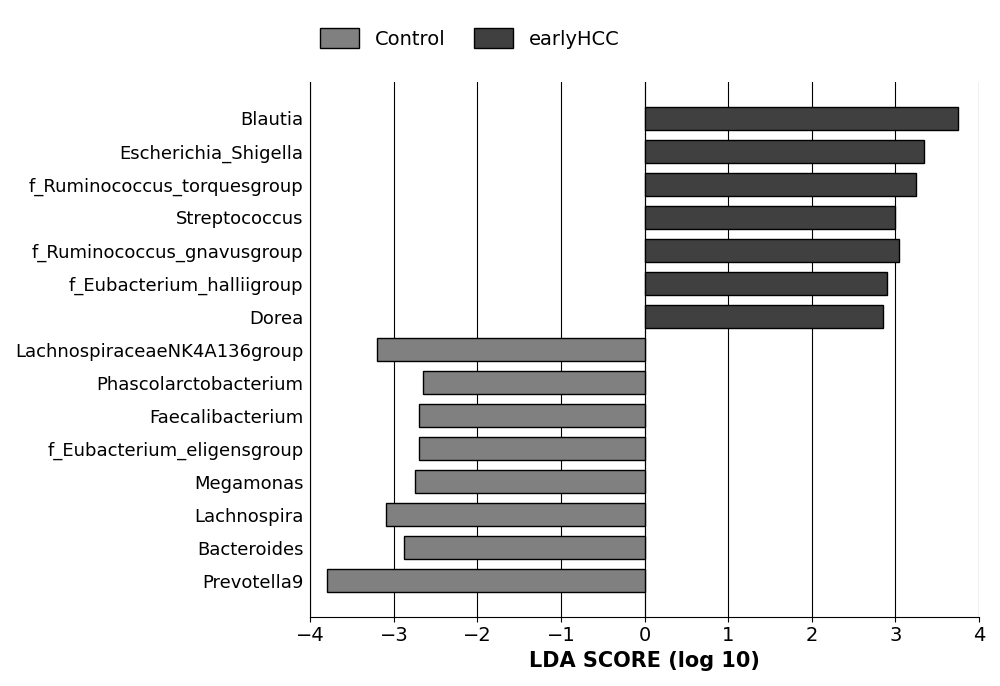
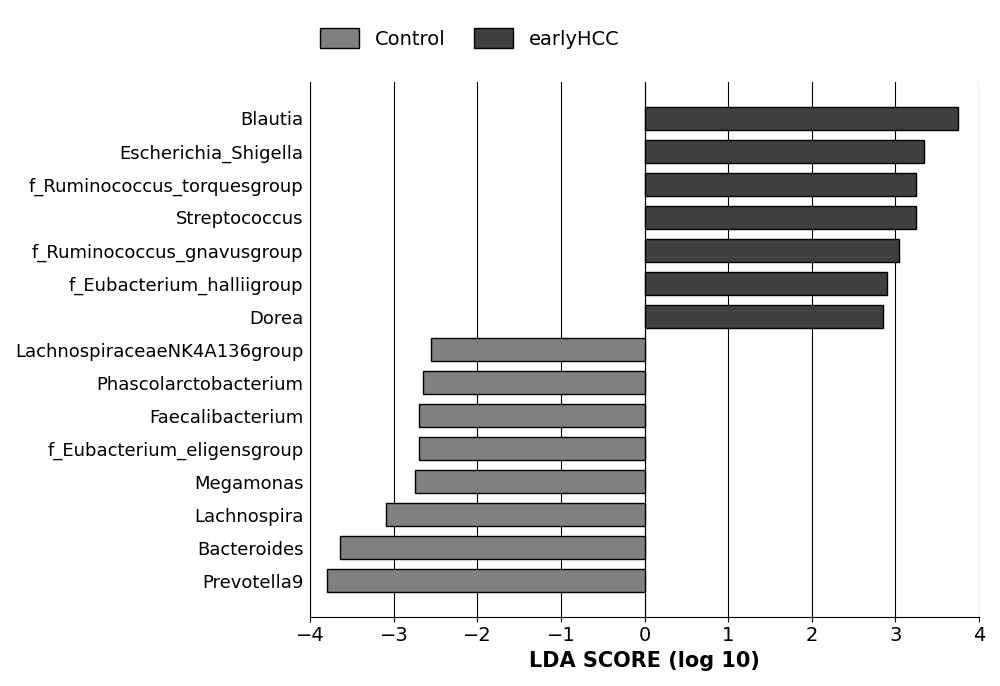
Streptococcus: 3.00 -> 3.25
LachnospiraceaeNK4A136group: -3.20 -> -2.55
Bacteroides: -2.88 -> -3.65
